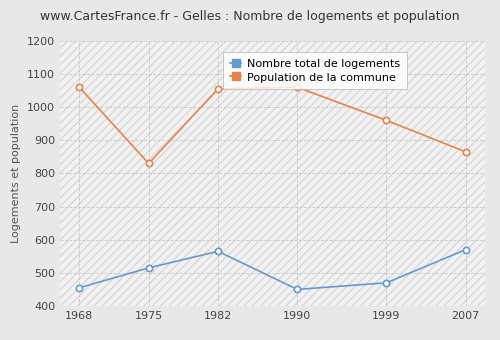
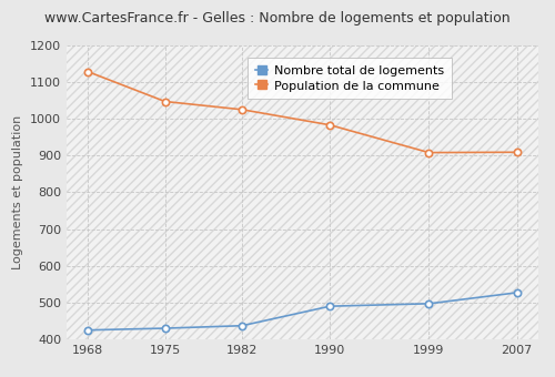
Nombre total de logements/1968: 455 -> 425
Population de la commune/1968: 1060 -> 1128
Nombre total de logements/1975: 515 -> 430
Population de la commune/1975: 830 -> 1047
Nombre total de logements/1982: 565 -> 437
Population de la commune/1982: 1055 -> 1025
Nombre total de logements/1990: 450 -> 490
Population de la commune/1990: 1060 -> 983
Nombre total de logements/1999: 470 -> 497
Population de la commune/1999: 960 -> 908
Nombre total de logements/2007: 570 -> 527
Population de la commune/2007: 865 -> 909
